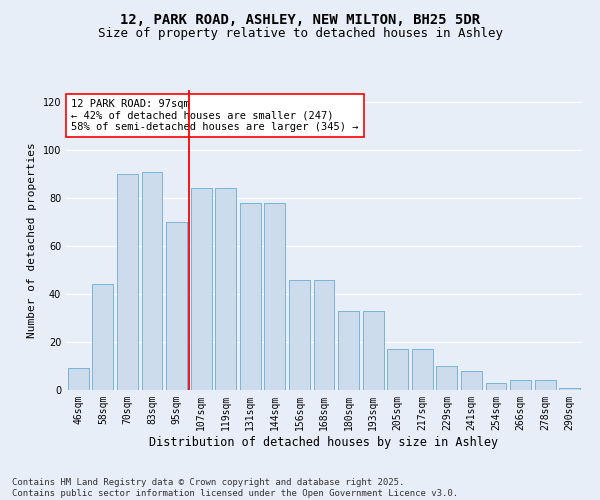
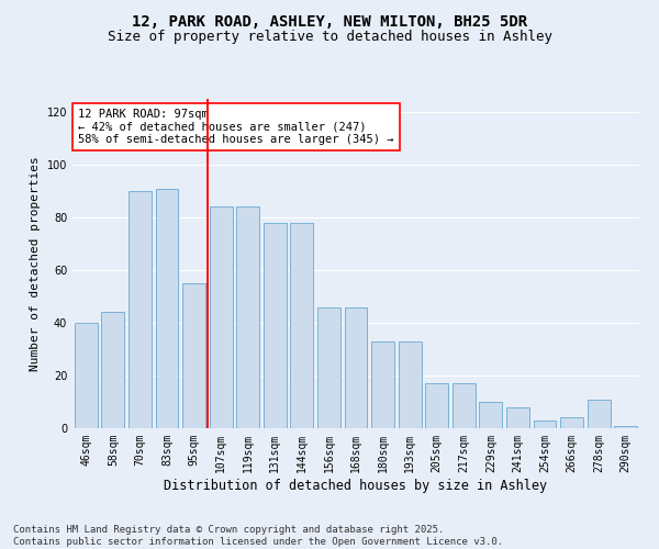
46sqm: 9 -> 40
95sqm: 70 -> 55
278sqm: 4 -> 11
